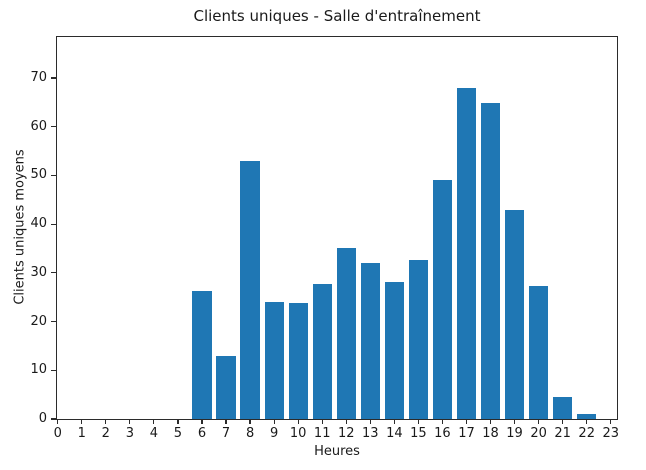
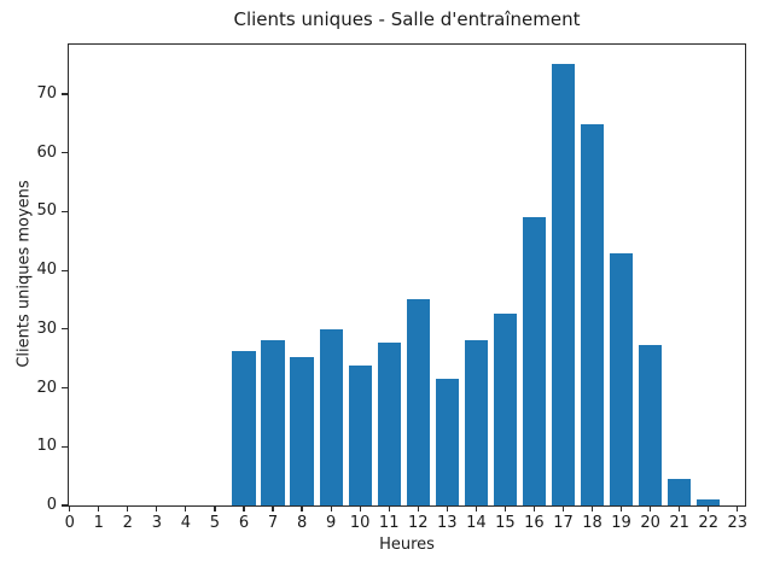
7: 13 -> 28
8: 53 -> 25
9: 24 -> 30
13: 32 -> 22
17: 68 -> 75
